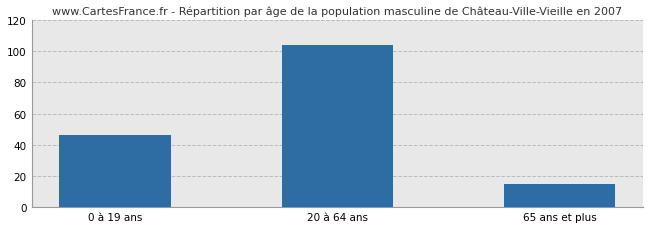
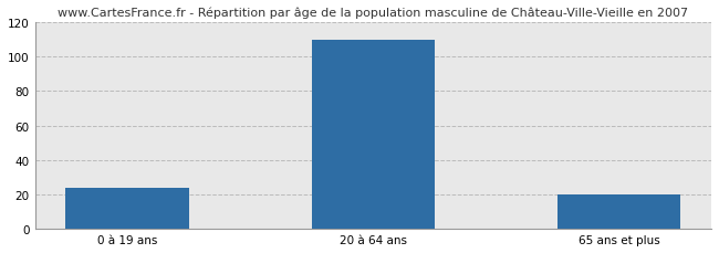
0 à 19 ans: 46 -> 24
20 à 64 ans: 104 -> 110
65 ans et plus: 15 -> 20
